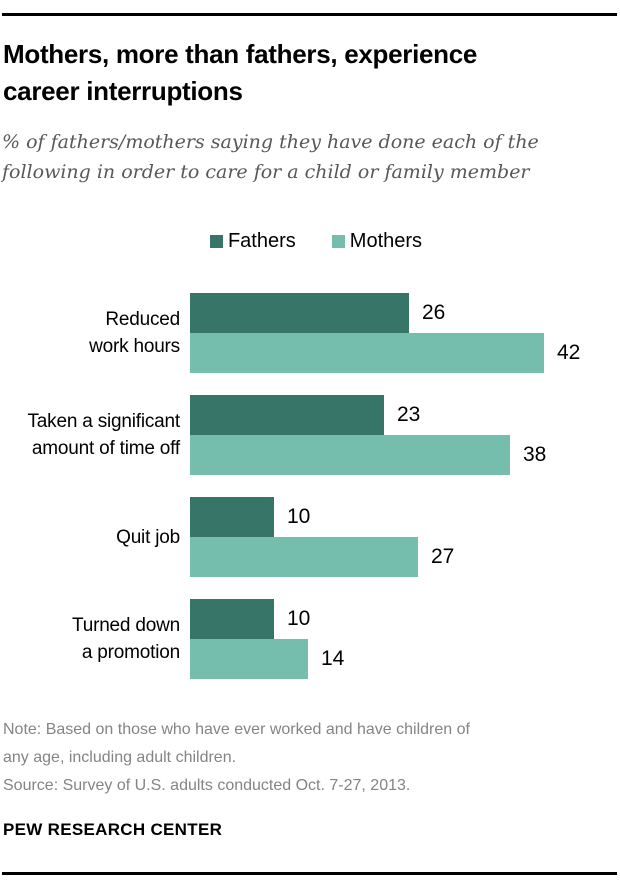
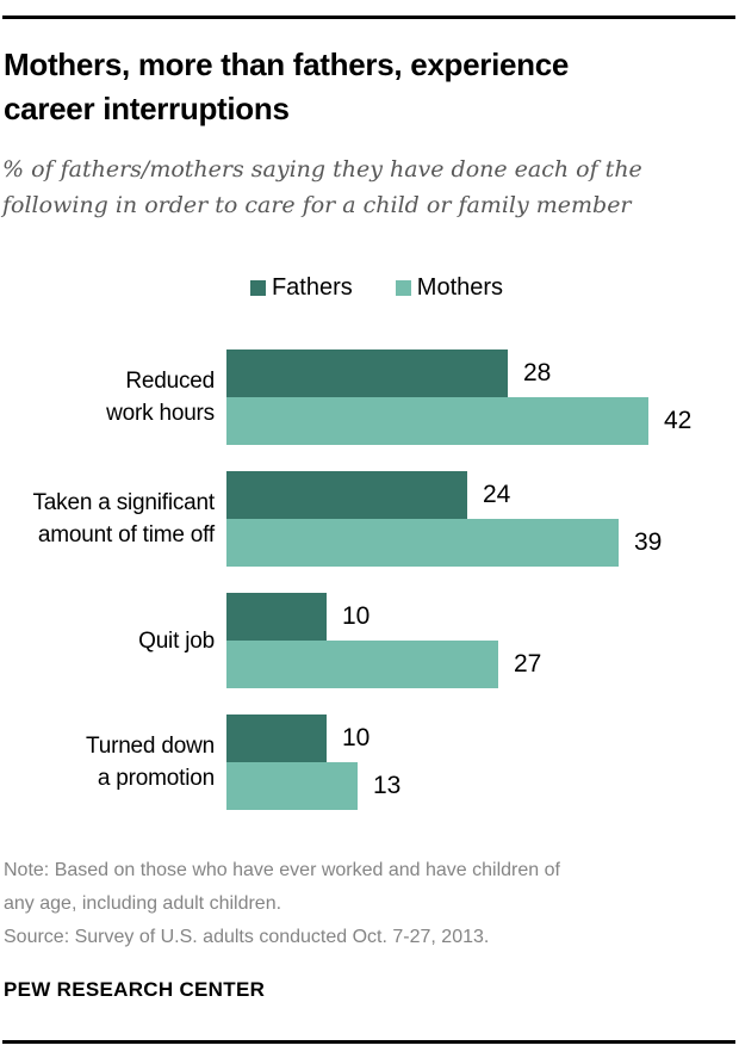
Fathers/Reduced work hours: 26 -> 28
Fathers/Taken a significant amount of time off: 23 -> 24
Mothers/Taken a significant amount of time off: 38 -> 39
Mothers/Turned down a promotion: 14 -> 13
